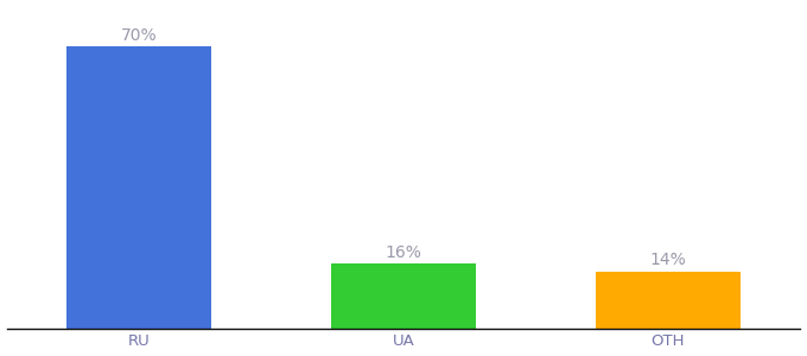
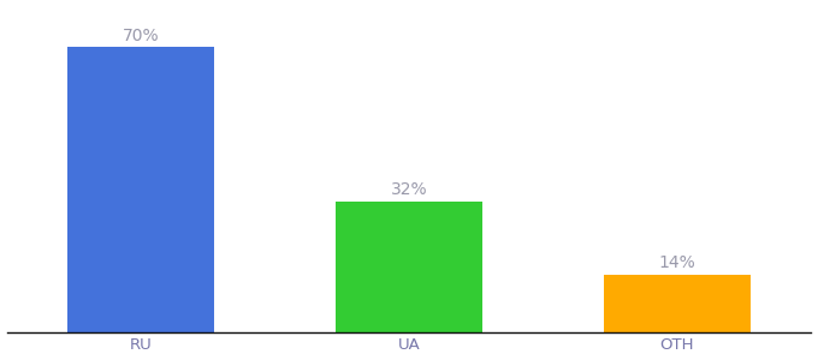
UA: 16% -> 32%
